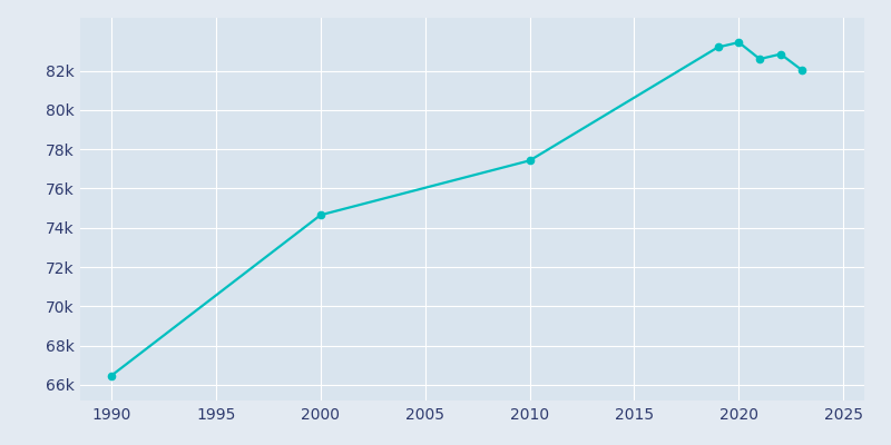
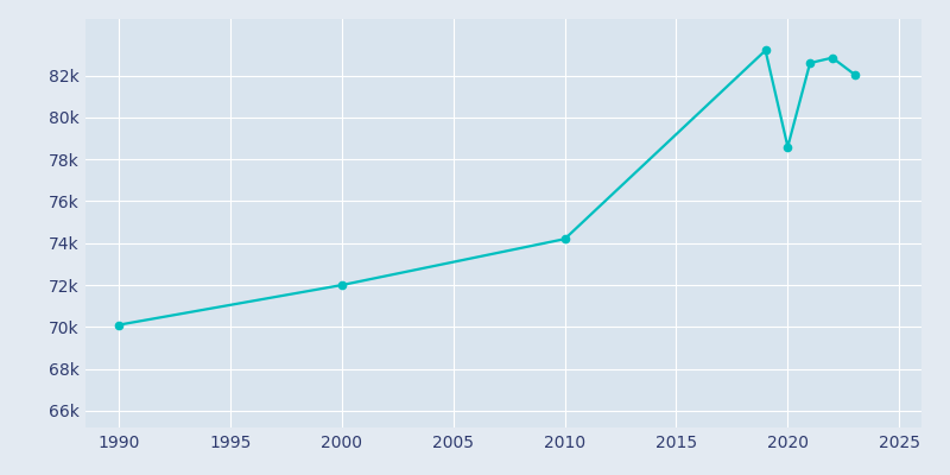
1990: 66.5k -> 70.1k
2000: 74.7k -> 72.0k
2010: 77.4k -> 74.2k
2020: 83.4k -> 78.6k
